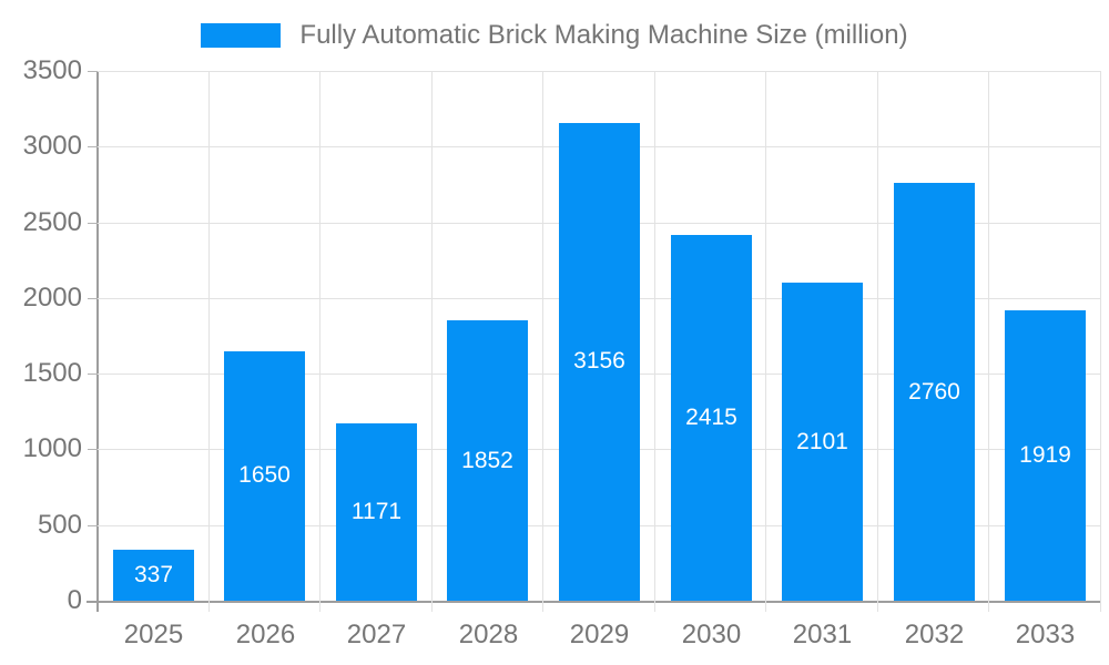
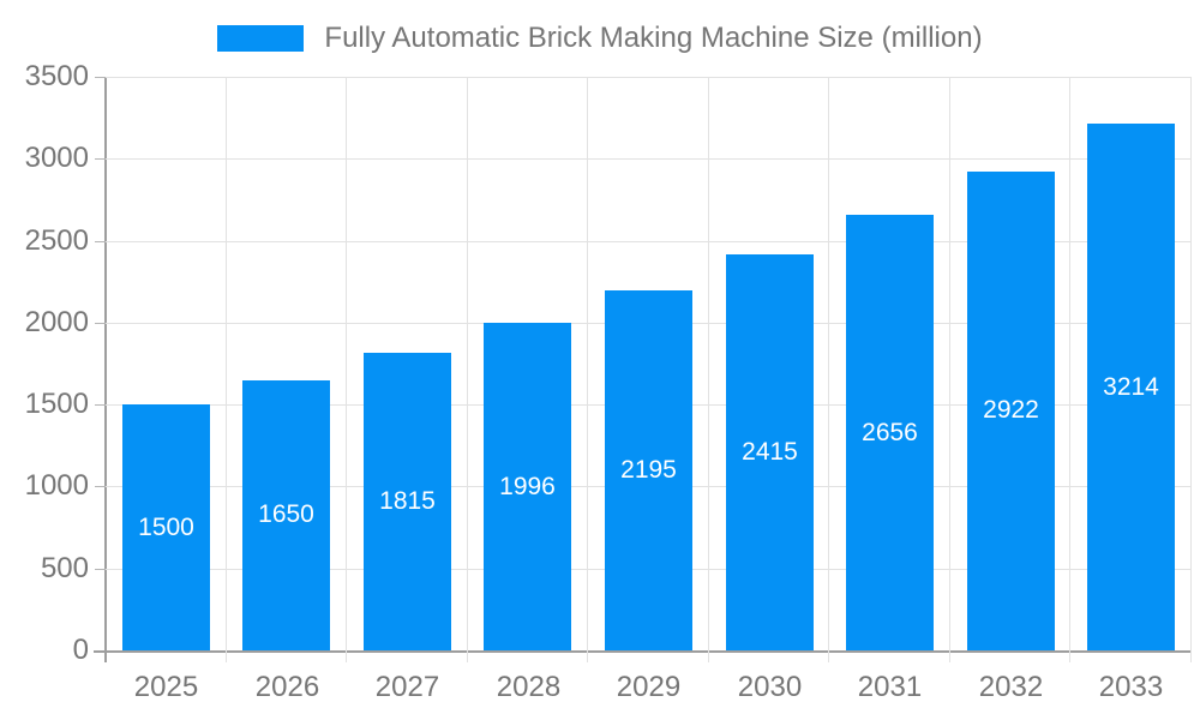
2025: 337 -> 1500
2027: 1171 -> 1815
2028: 1852 -> 1996
2029: 3156 -> 2195
2031: 2101 -> 2656
2032: 2760 -> 2922
2033: 1919 -> 3214
